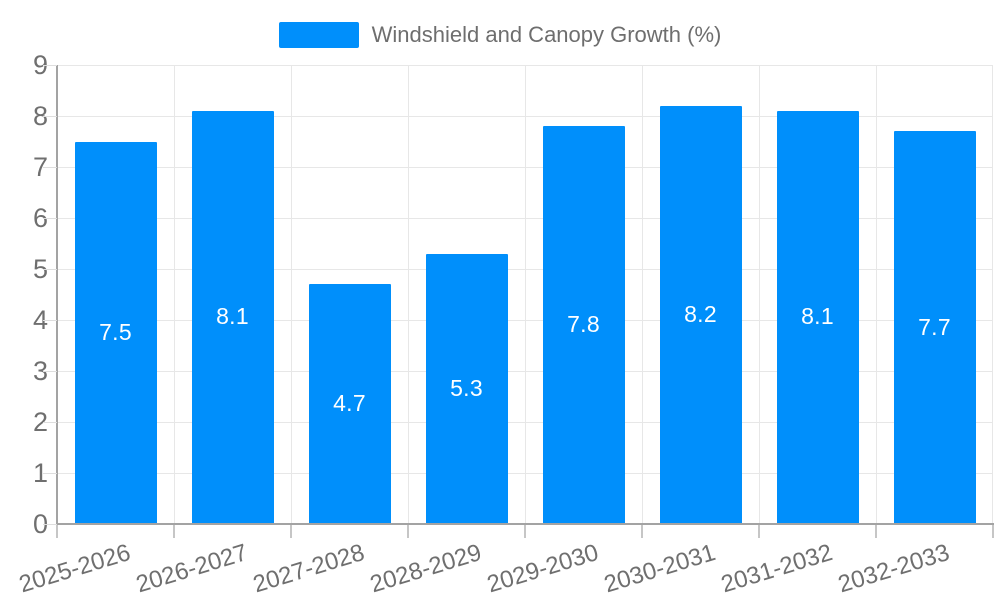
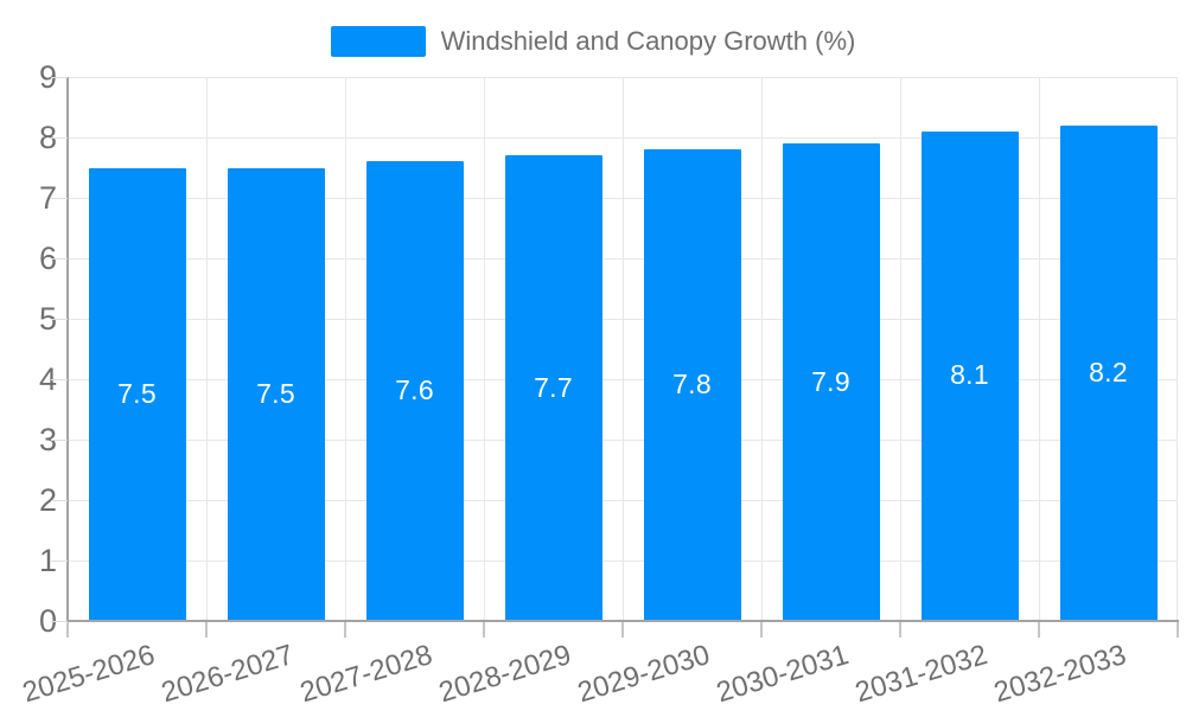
2026-2027: 8.1 -> 7.5
2027-2028: 4.7 -> 7.6
2028-2029: 5.3 -> 7.7
2030-2031: 8.2 -> 7.9
2032-2033: 7.7 -> 8.2
